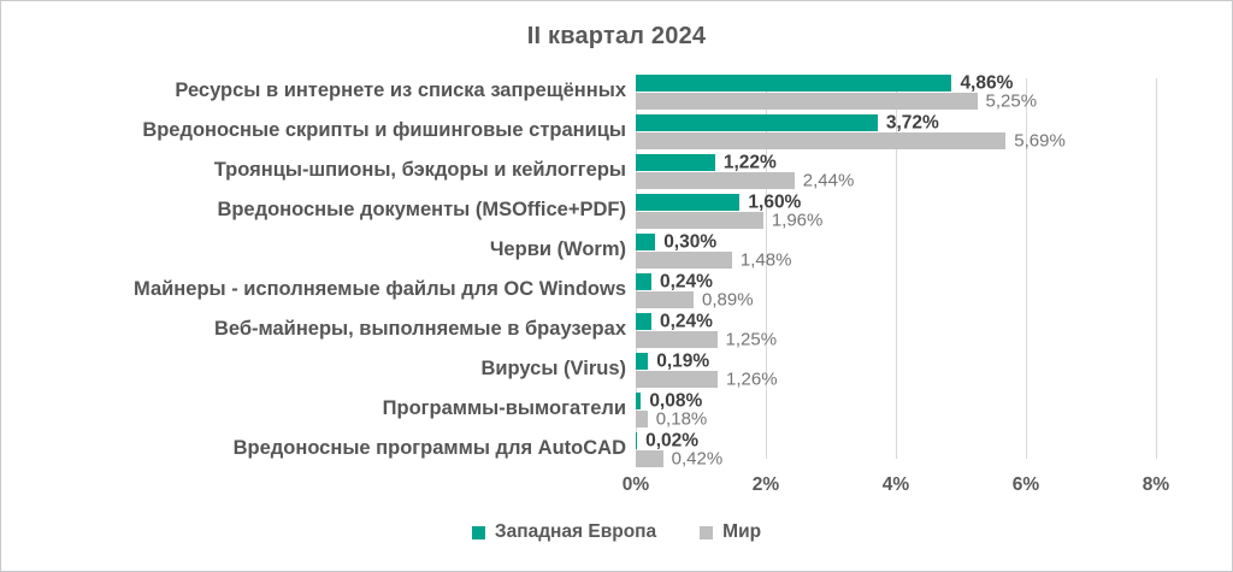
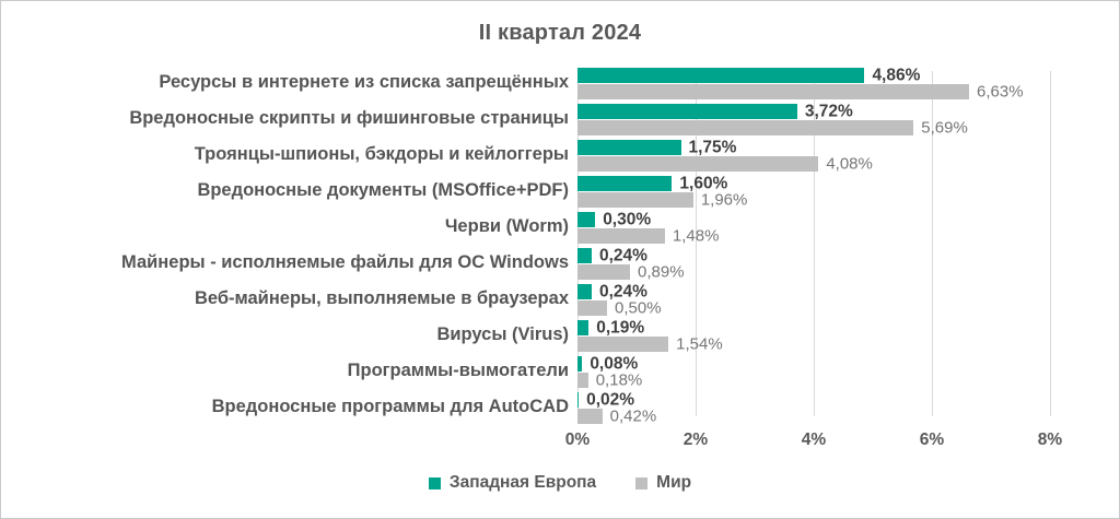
Мир/Ресурсы в интернете из списка запрещённых: 5,25% -> 6,63%
Западная Европа/Троянцы-шпионы, бэкдоры и кейлоггеры: 1,22% -> 1,75%
Мир/Троянцы-шпионы, бэкдоры и кейлоггеры: 2,44% -> 4,08%
Мир/Веб-майнеры, выполняемые в браузерах: 1,25% -> 0,50%
Мир/Вирусы (Virus): 1,26% -> 1,54%
